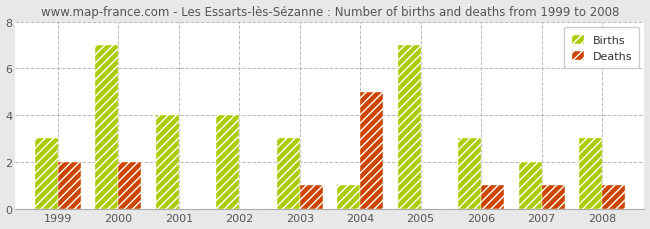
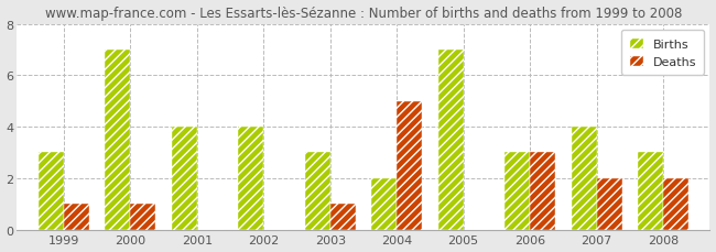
Deaths/1999: 2 -> 1
Deaths/2000: 2 -> 1
Births/2004: 1 -> 2
Deaths/2006: 1 -> 3
Births/2007: 2 -> 4
Deaths/2007: 1 -> 2
Deaths/2008: 1 -> 2
